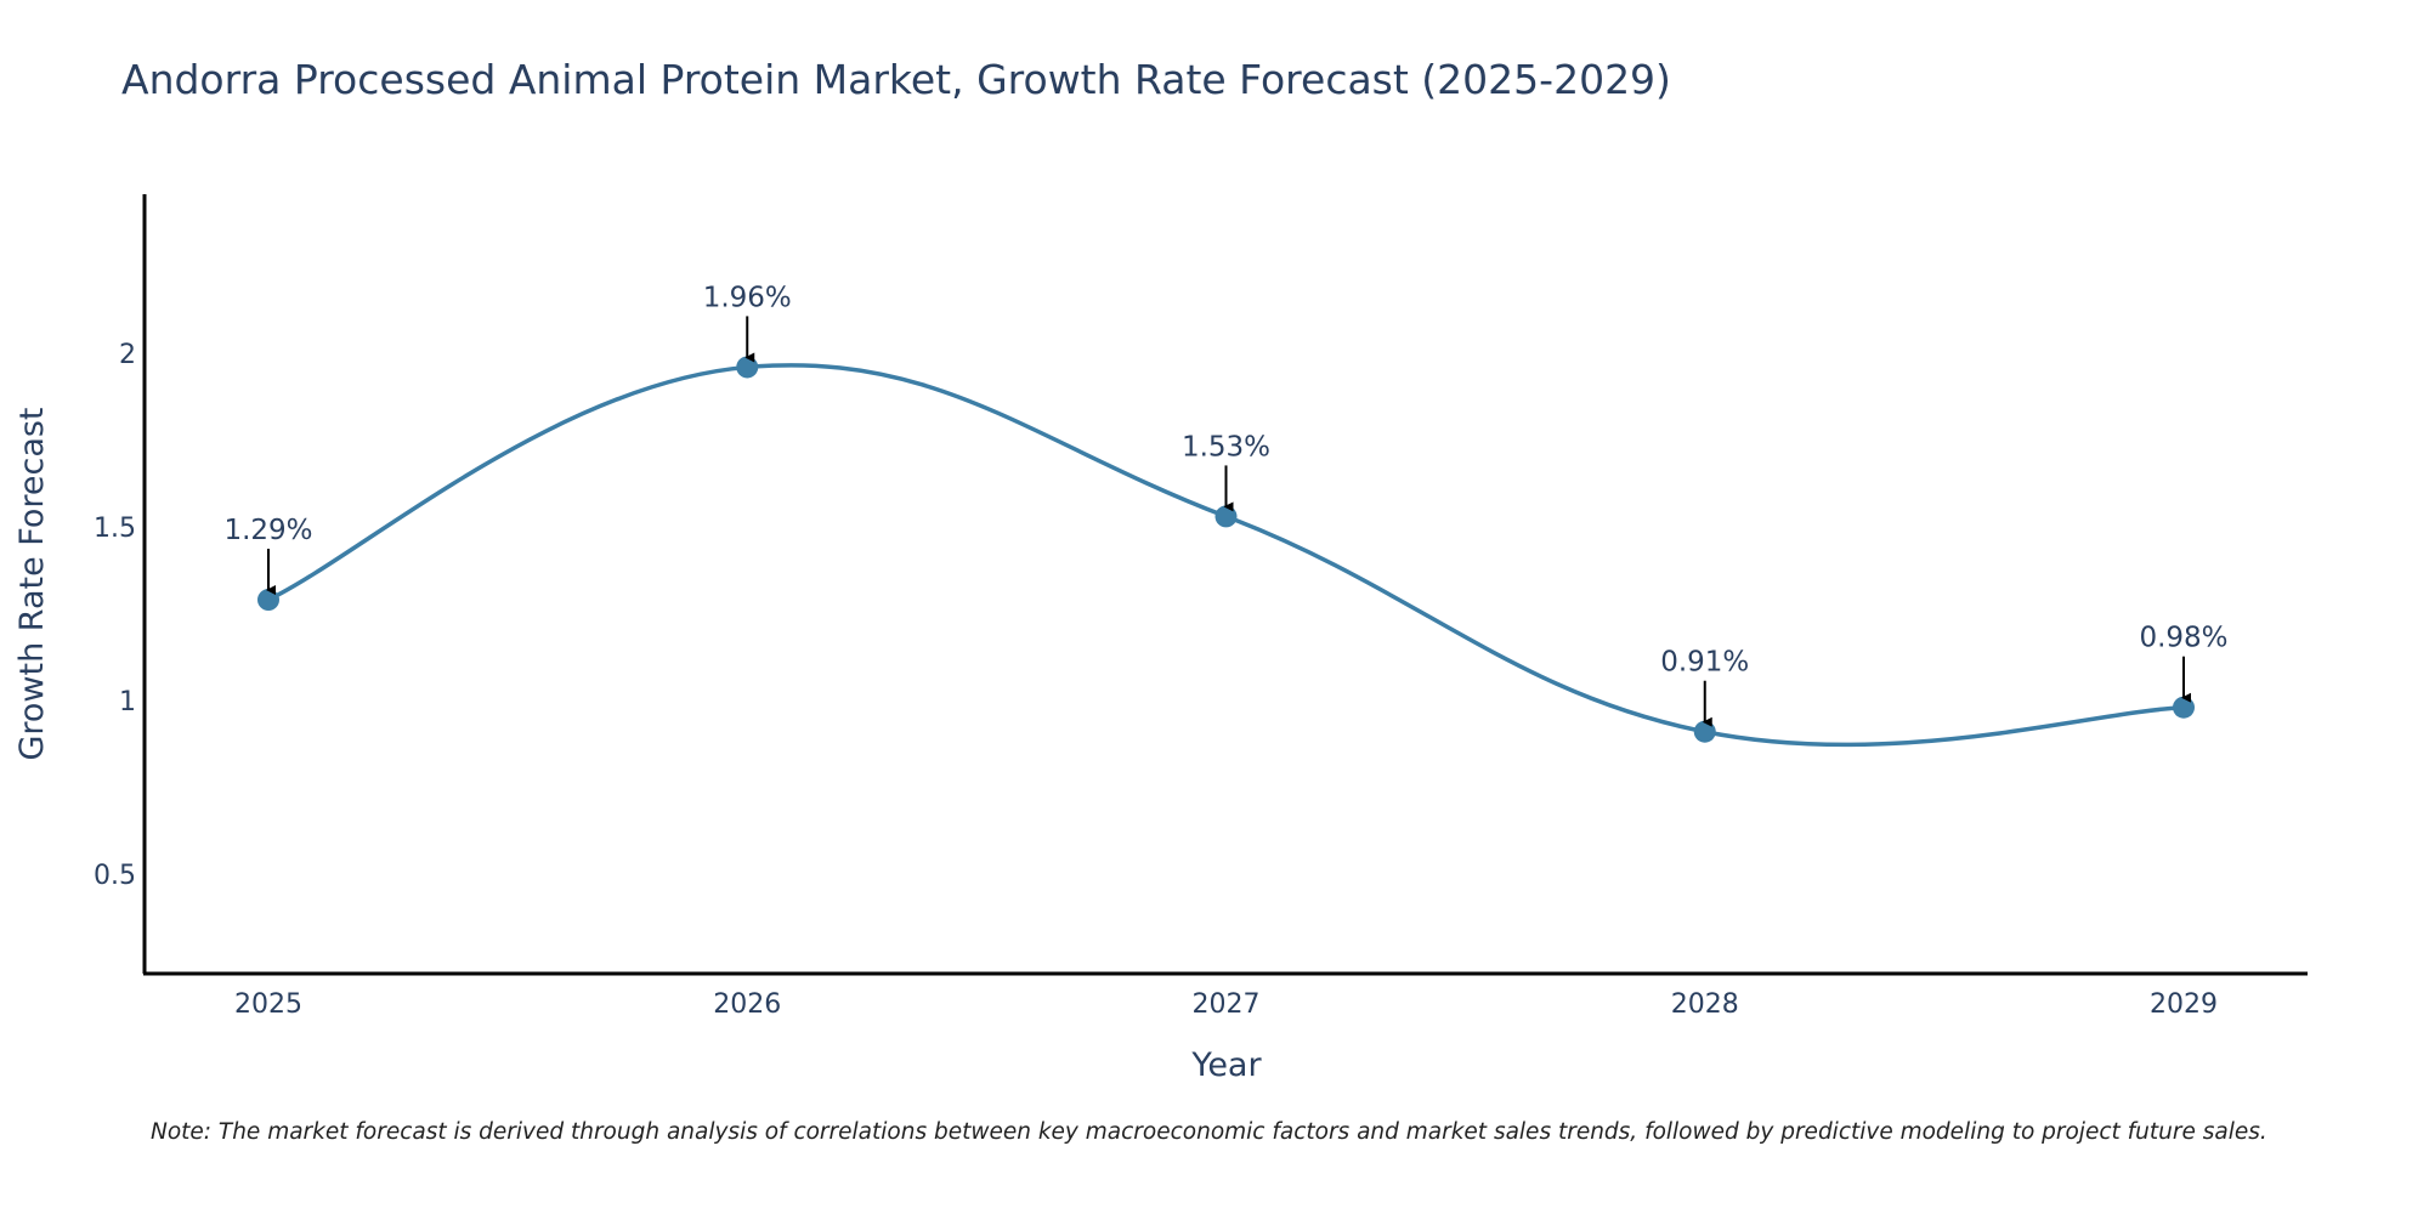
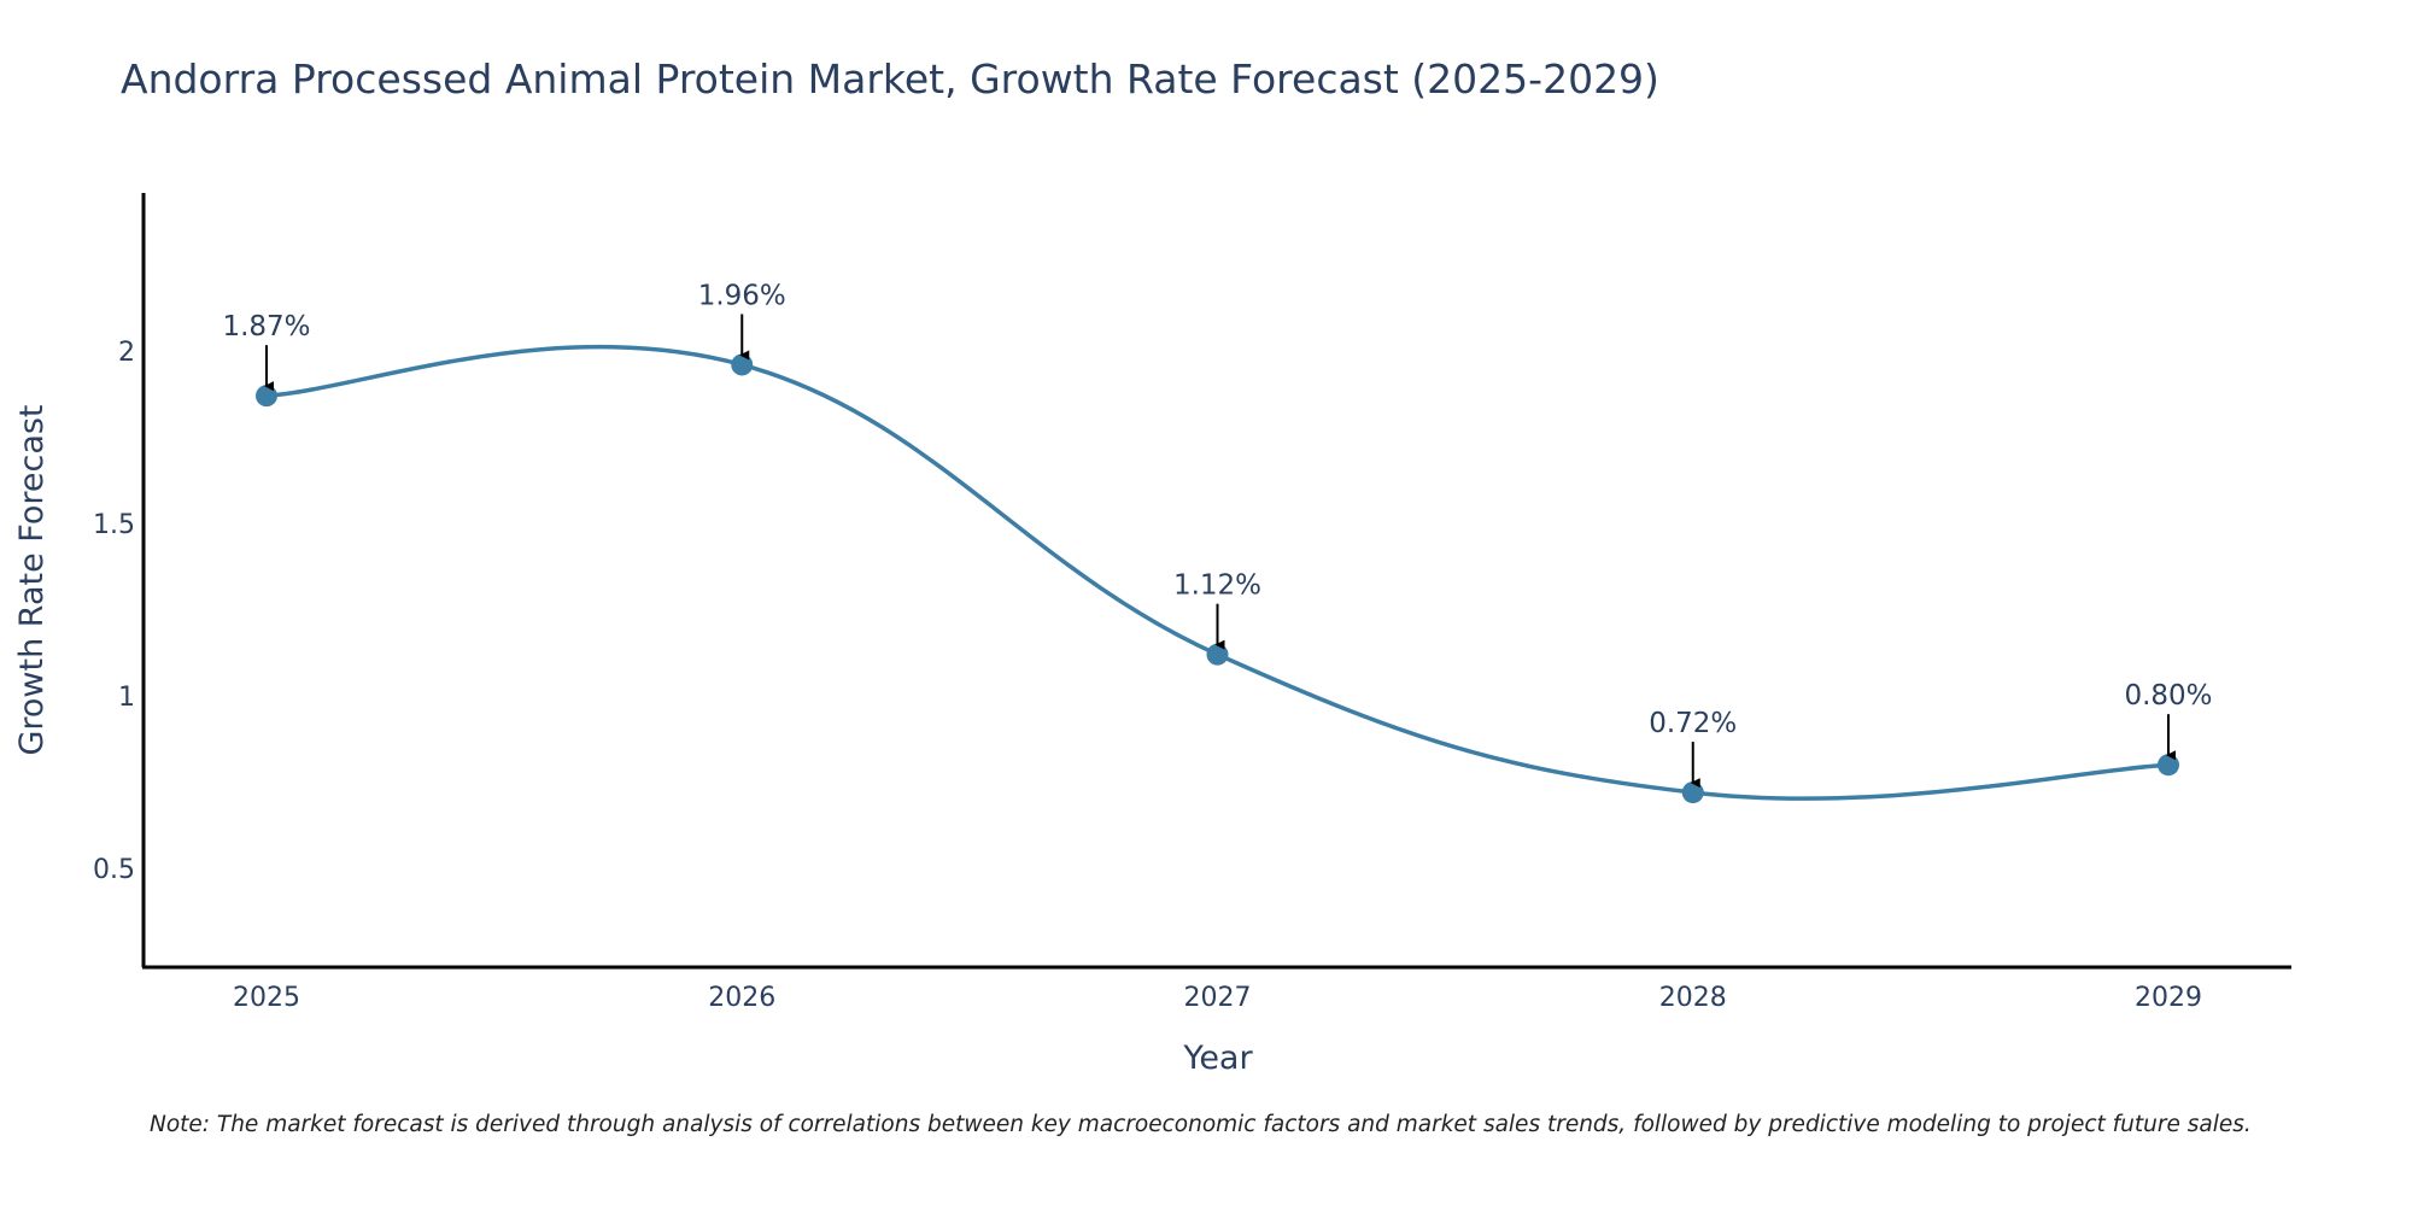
2025: 1.29% -> 1.87%
2027: 1.53% -> 1.12%
2028: 0.91% -> 0.72%
2029: 0.98% -> 0.80%
